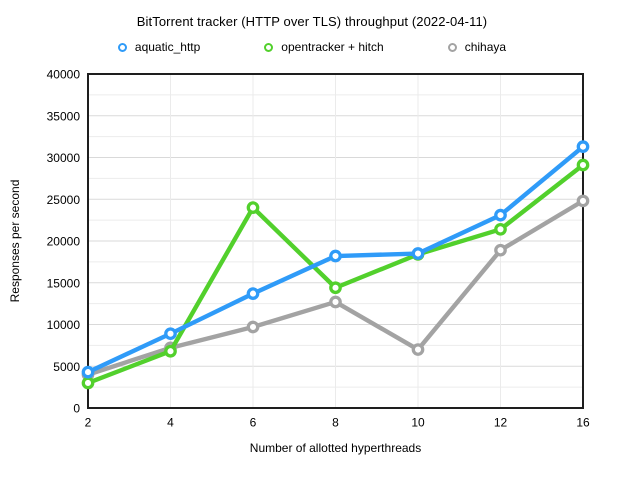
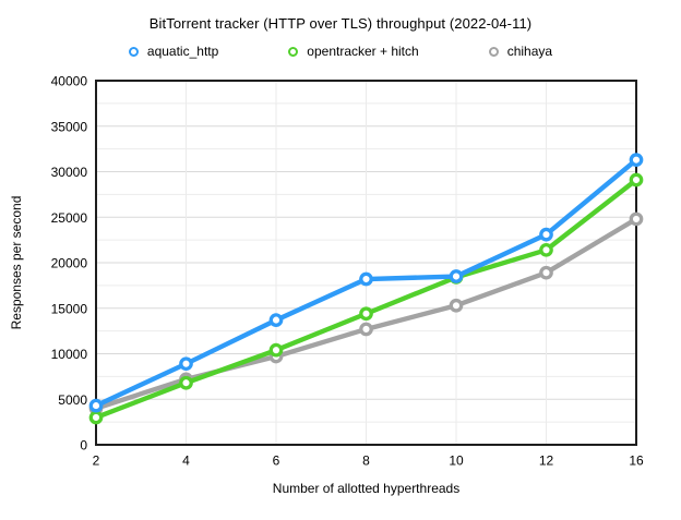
opentracker + hitch/6: 24000 -> 10000
chihaya/10: 7000 -> 15000
